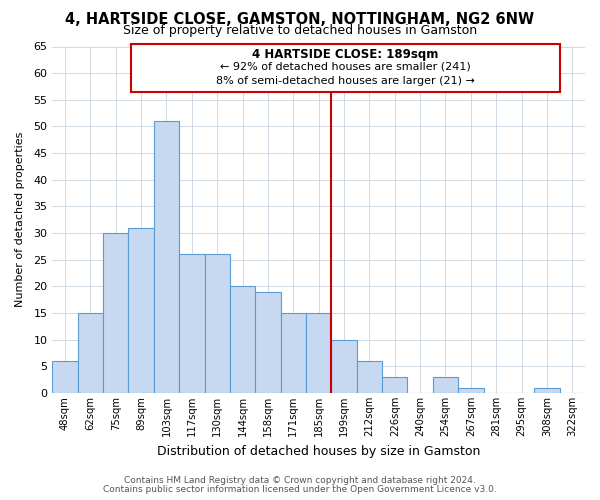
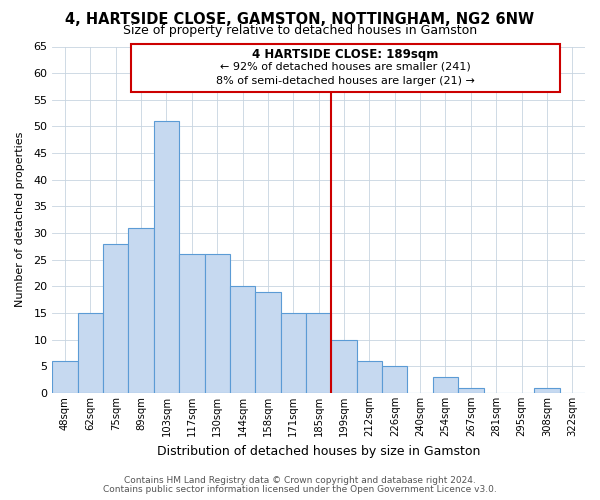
75sqm: 30 -> 28
226sqm: 3 -> 5
